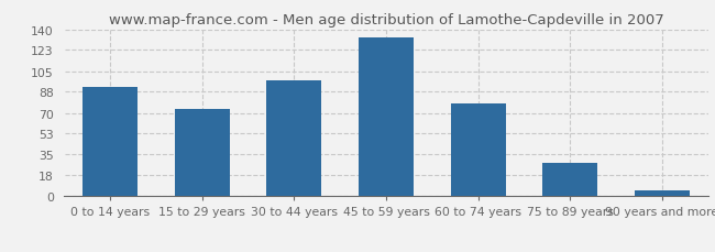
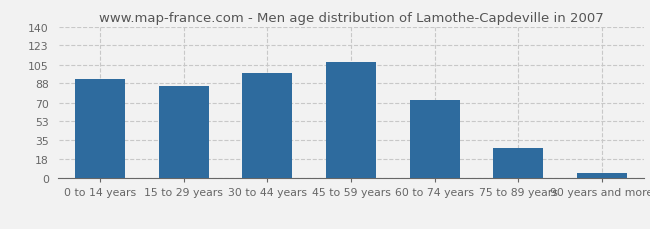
15 to 29 years: 73 -> 85
45 to 59 years: 133 -> 107
60 to 74 years: 78 -> 72
